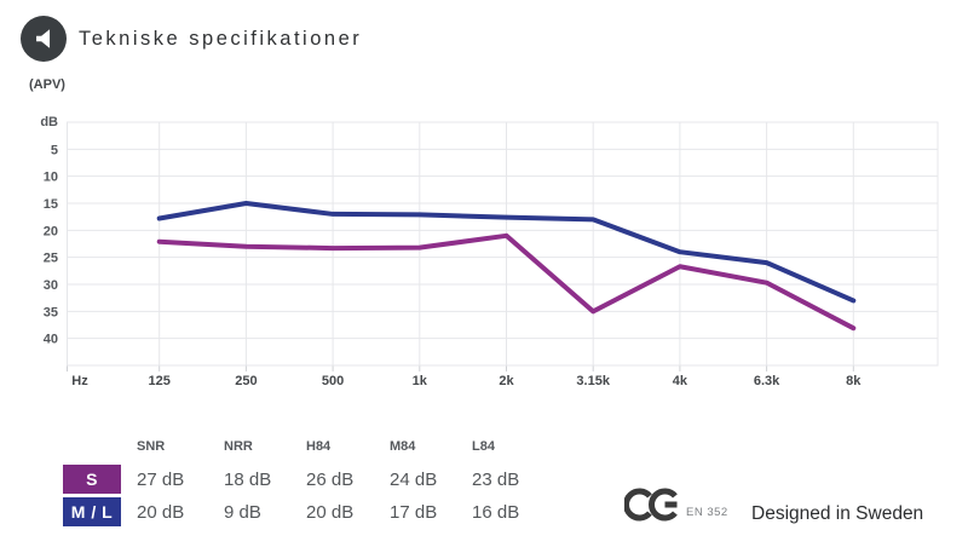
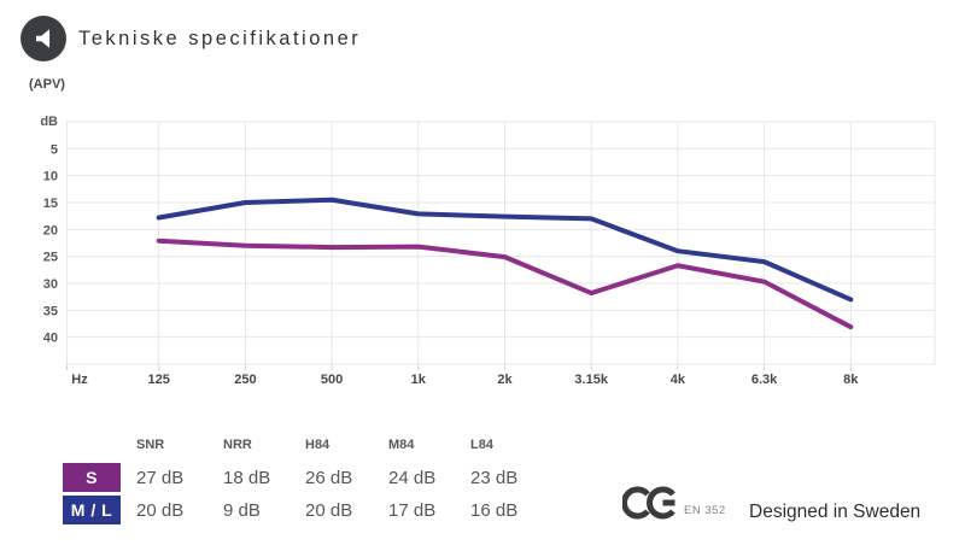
M/L/500: 17 -> 14
S/2k: 21 -> 25
S/3.15k: 35 -> 32
